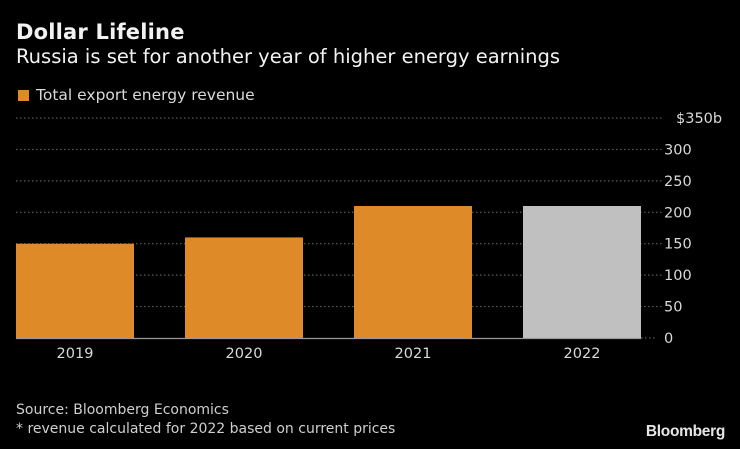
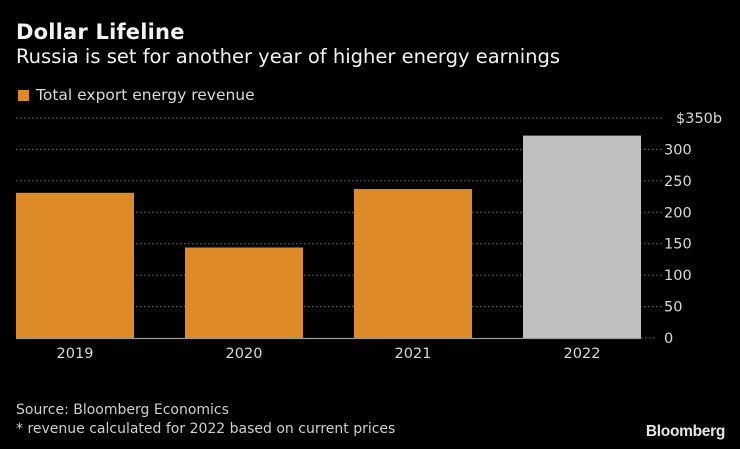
2019: 150 -> 230
2020: 160 -> 140
2021: 210 -> 240
2022: 210 -> 320
